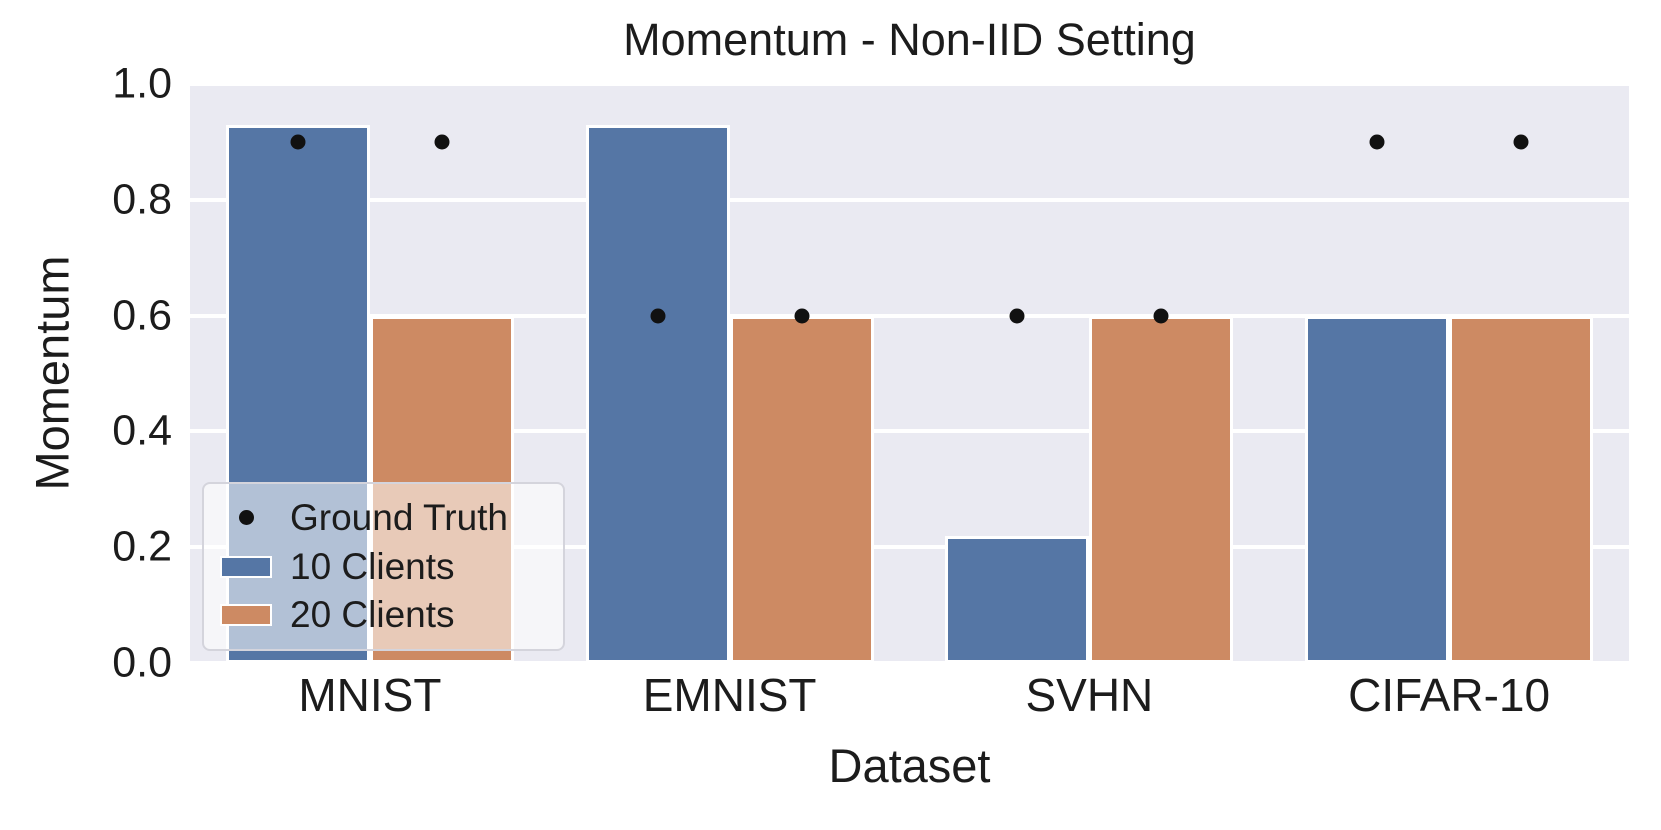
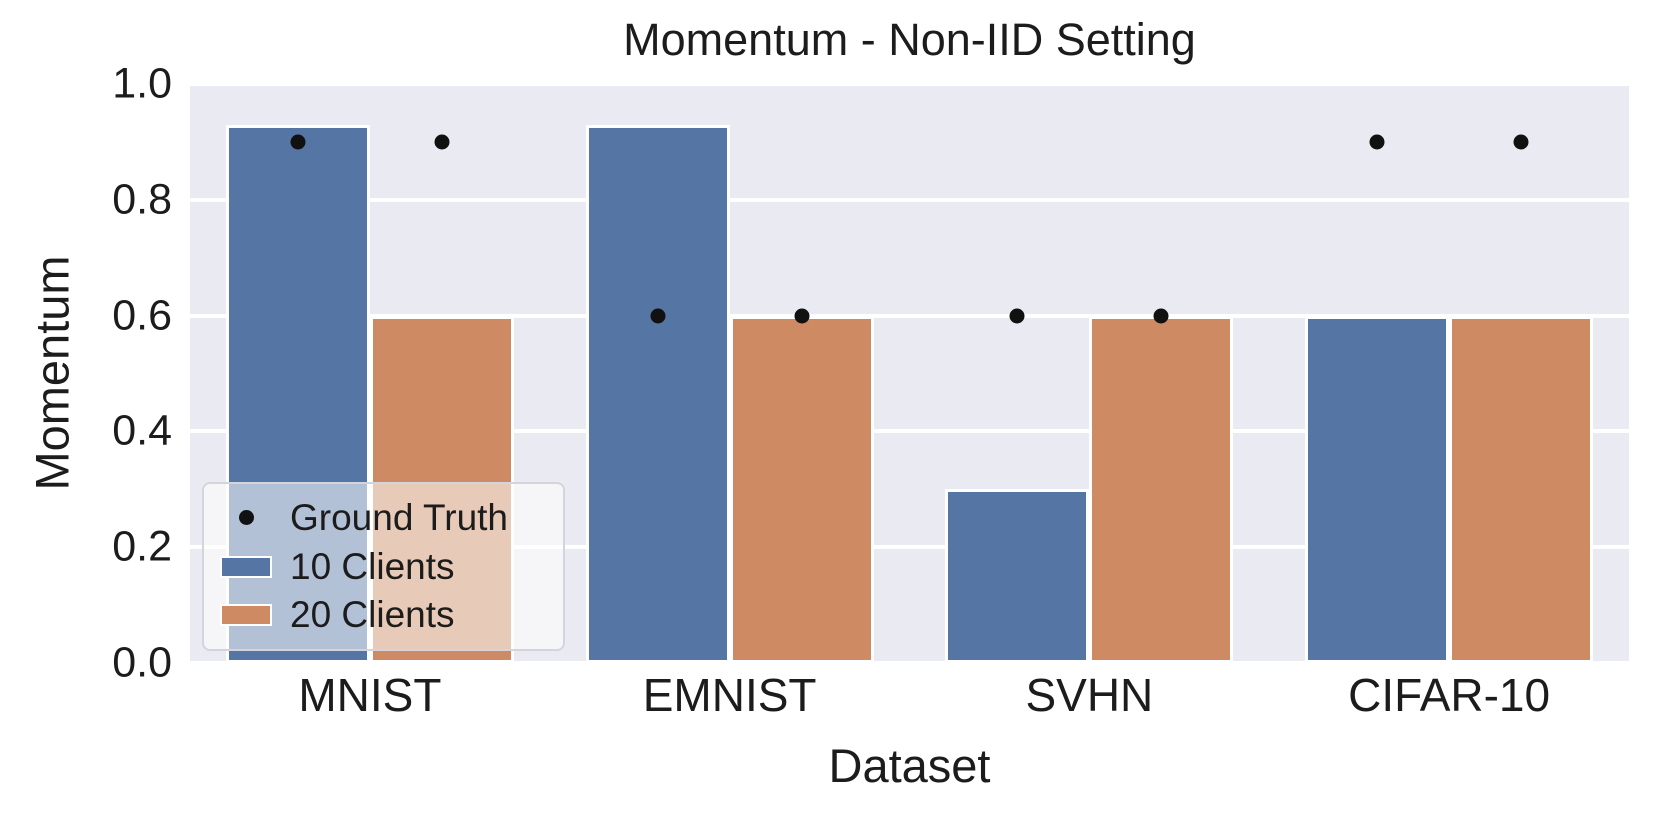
10 Clients/SVHN: 0.22 -> 0.30
